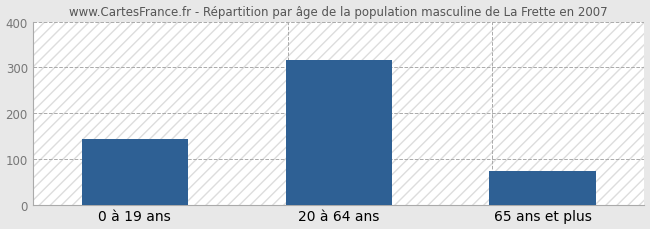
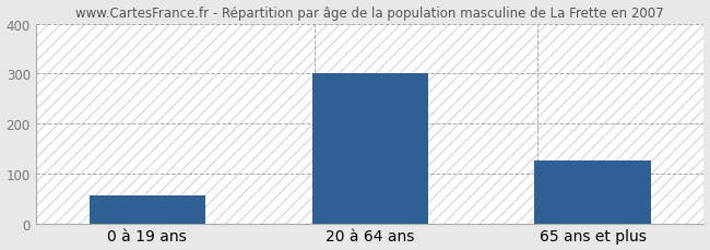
0 à 19 ans: 143 -> 55
20 à 64 ans: 315 -> 300
65 ans et plus: 73 -> 125
